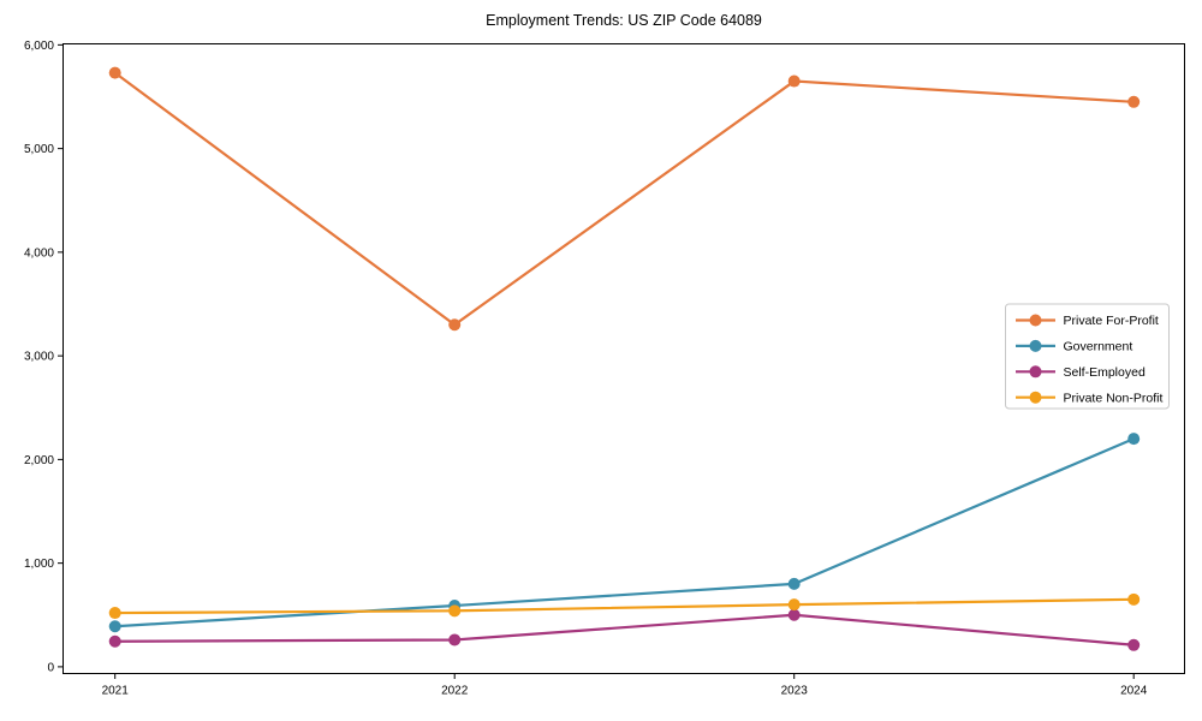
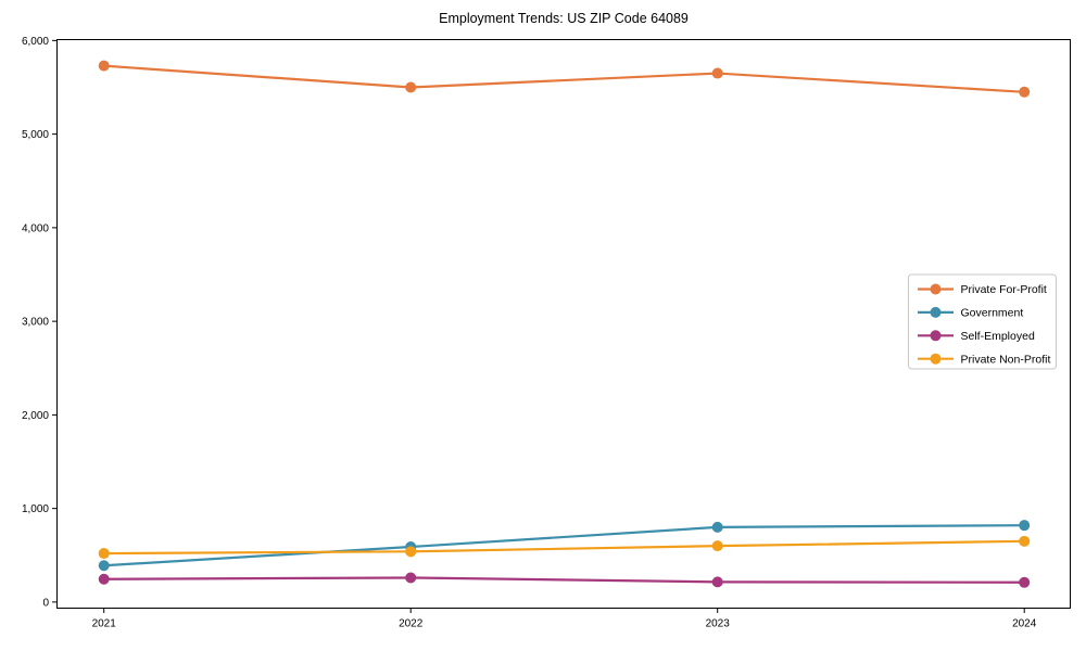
Private For-Profit/2022: 3300 -> 5500
Self-Employed/2023: 500 -> 200
Government/2024: 2200 -> 800
